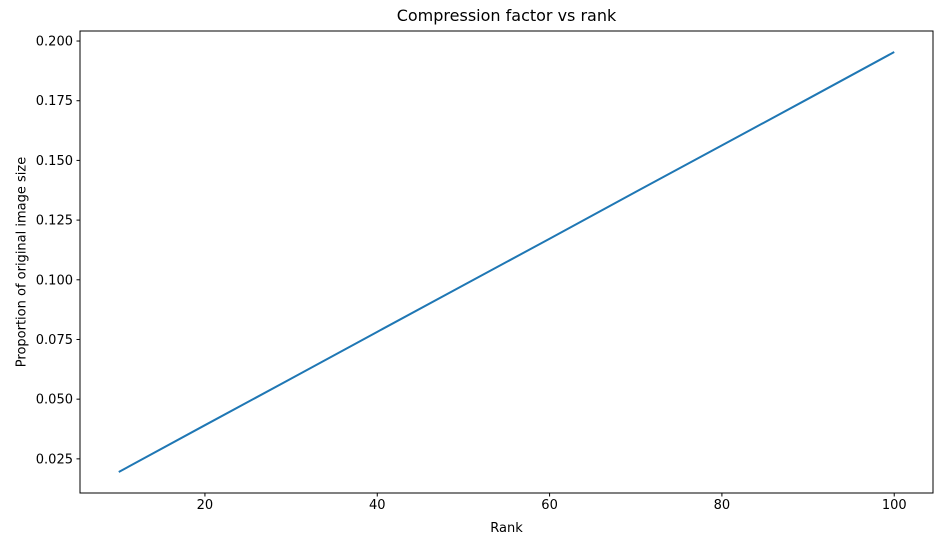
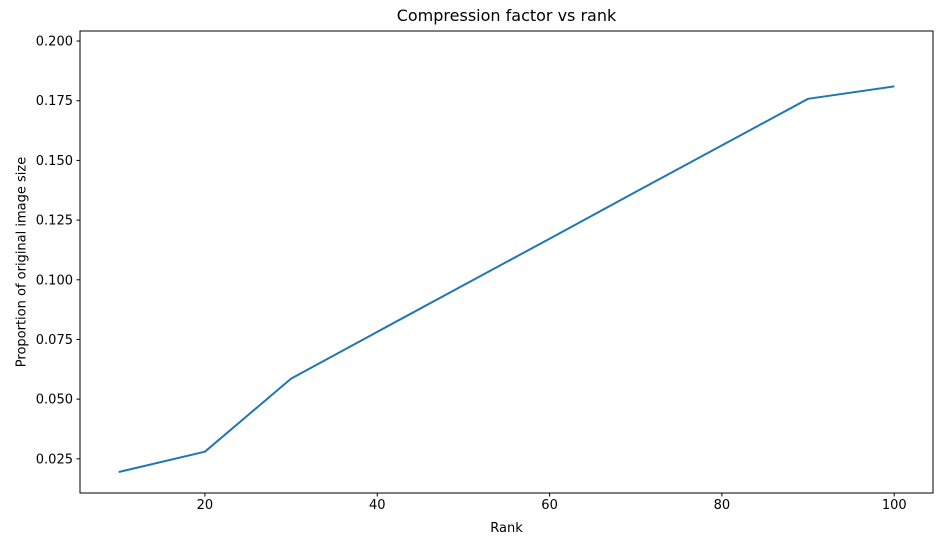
20: 0.039 -> 0.028
100: 0.195 -> 0.181
